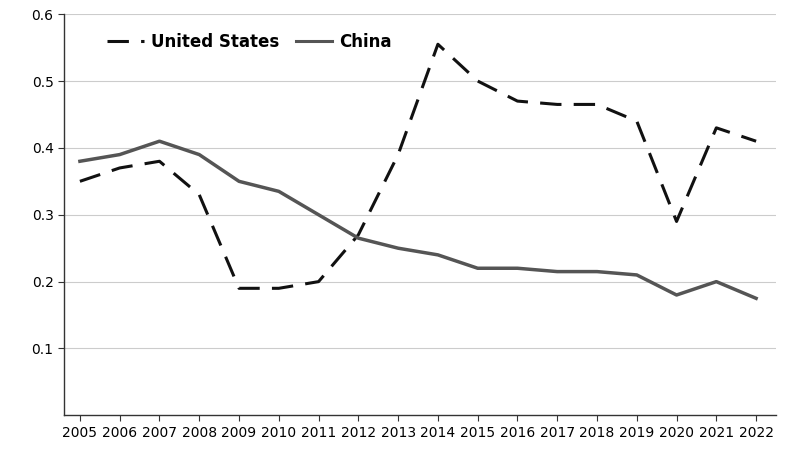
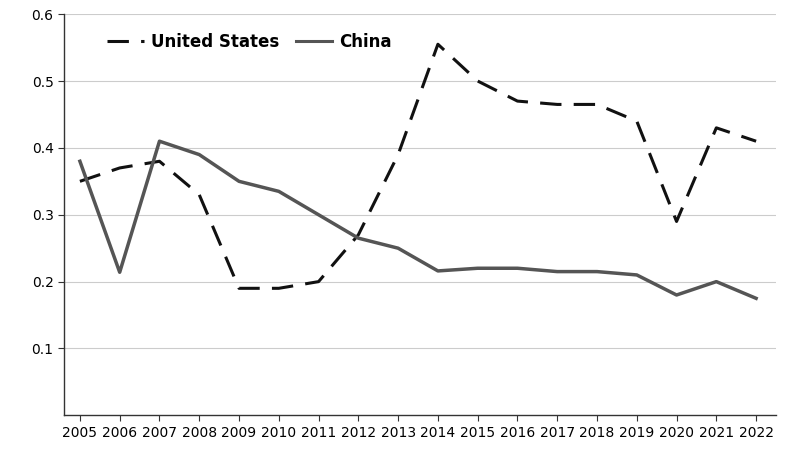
China/2006: 0.390 -> 0.214
China/2014: 0.240 -> 0.216
